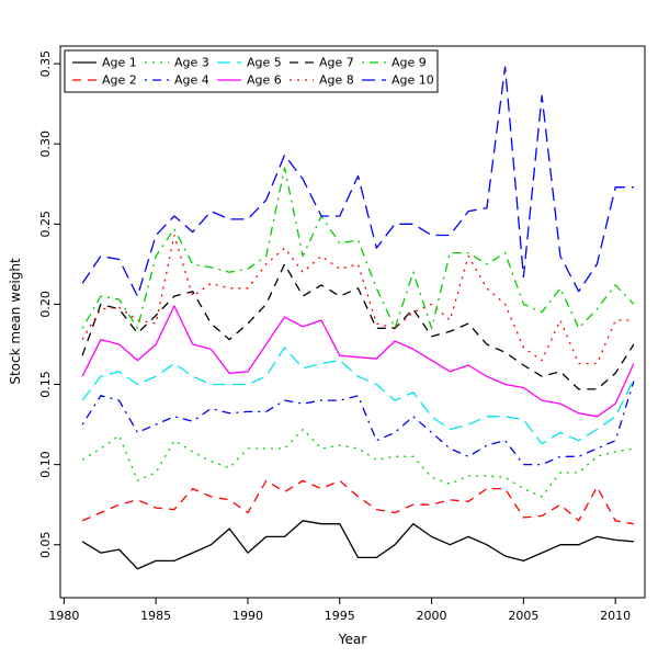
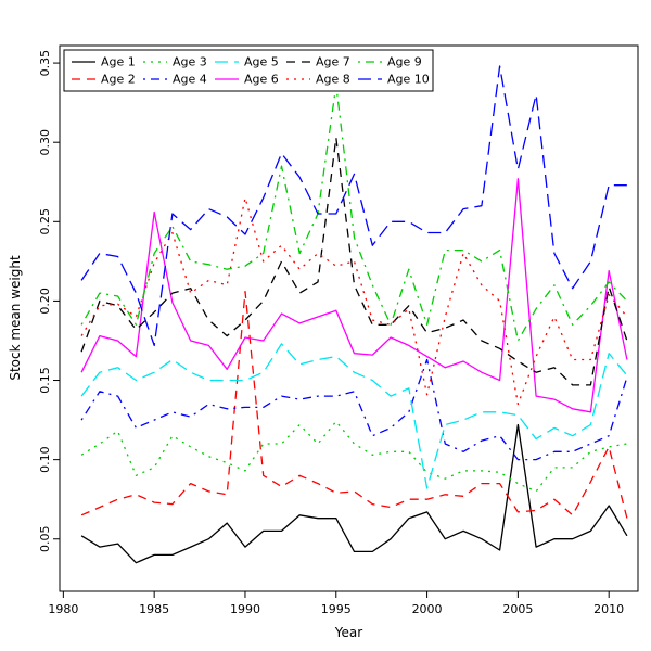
Age 6/1985: 0.175 -> 0.256
Age 8/1985: 0.188 -> 0.224
Age 10/1985: 0.243 -> 0.172
Age 2/1990: 0.070 -> 0.206
Age 3/1990: 0.110 -> 0.093
Age 6/1990: 0.158 -> 0.177
Age 8/1990: 0.210 -> 0.265
Age 10/1990: 0.253 -> 0.242
Age 2/1995: 0.090 -> 0.079
Age 3/1995: 0.112 -> 0.124
Age 6/1995: 0.168 -> 0.194
Age 7/1995: 0.205 -> 0.303
Age 9/1995: 0.238 -> 0.336
Age 1/2000: 0.055 -> 0.067
Age 4/2000: 0.120 -> 0.163
Age 5/2000: 0.130 -> 0.082
Age 8/2000: 0.200 -> 0.141
Age 1/2005: 0.040 -> 0.122
Age 6/2005: 0.148 -> 0.277
Age 8/2005: 0.173 -> 0.135
Age 9/2005: 0.200 -> 0.175
Age 10/2005: 0.217 -> 0.283
Age 1/2010: 0.053 -> 0.071
Age 2/2010: 0.065 -> 0.108
Age 5/2010: 0.130 -> 0.167
Age 6/2010: 0.138 -> 0.219
Age 7/2010: 0.157 -> 0.209
Age 8/2010: 0.190 -> 0.204
